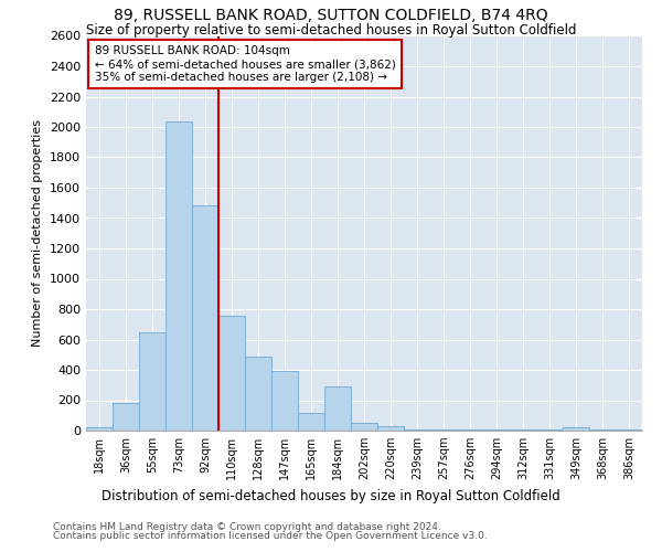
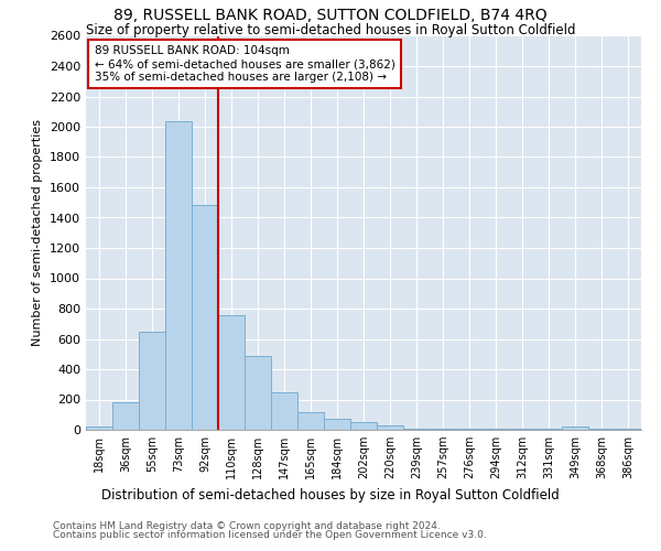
147sqm: 390 -> 240
184sqm: 290 -> 70
